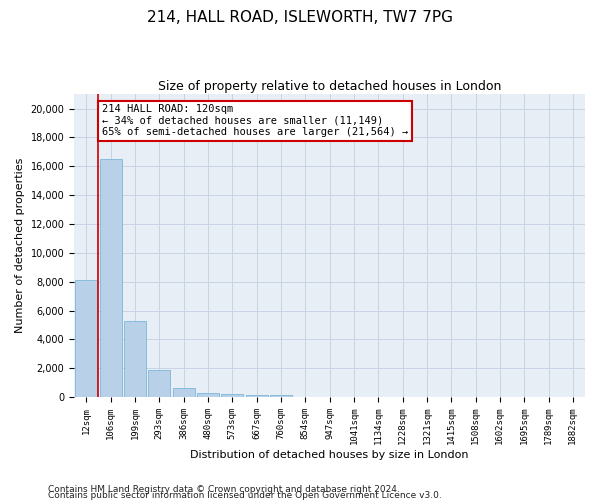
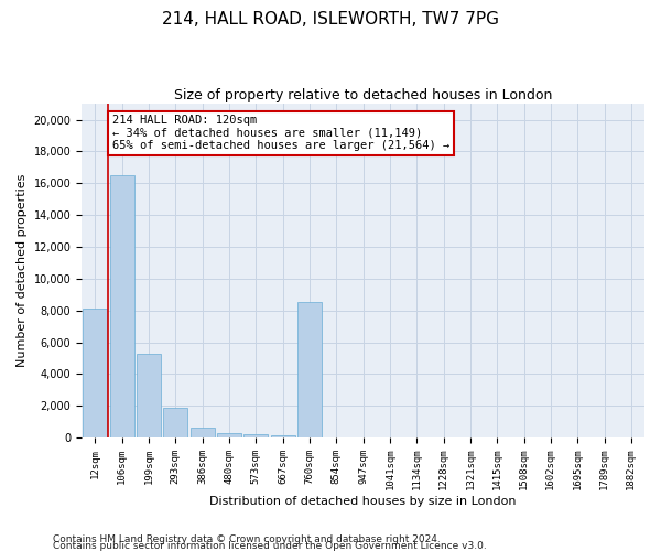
760sqm: 200 -> 8,500
